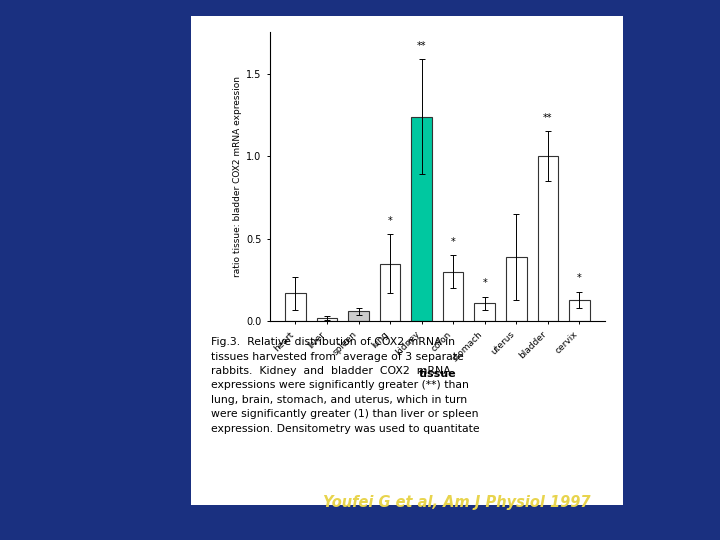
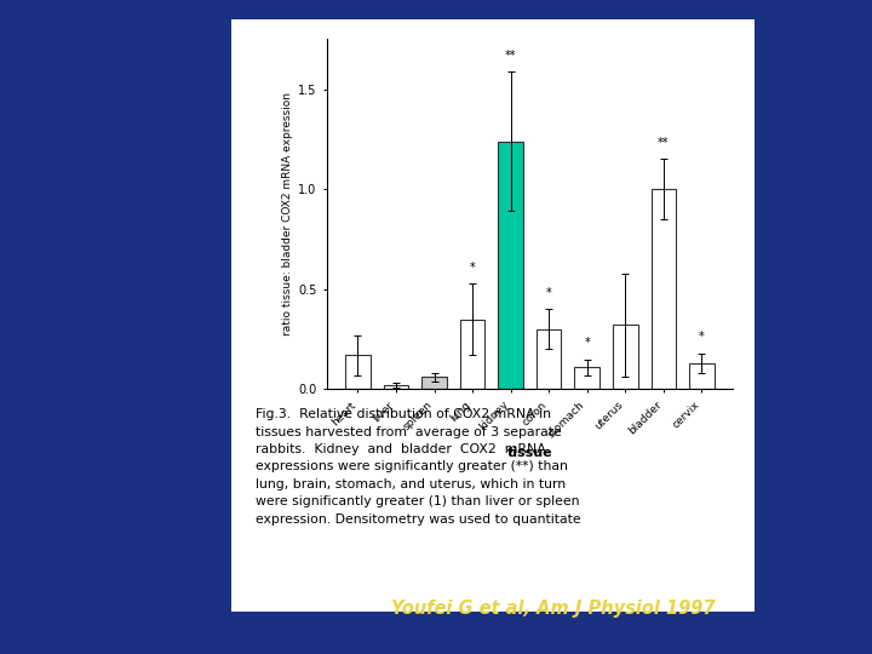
uterus: 0.39 -> 0.32
